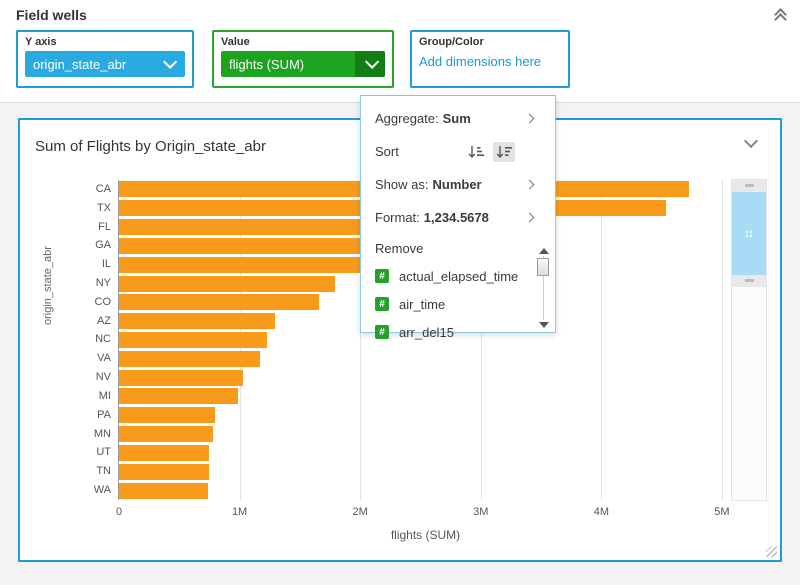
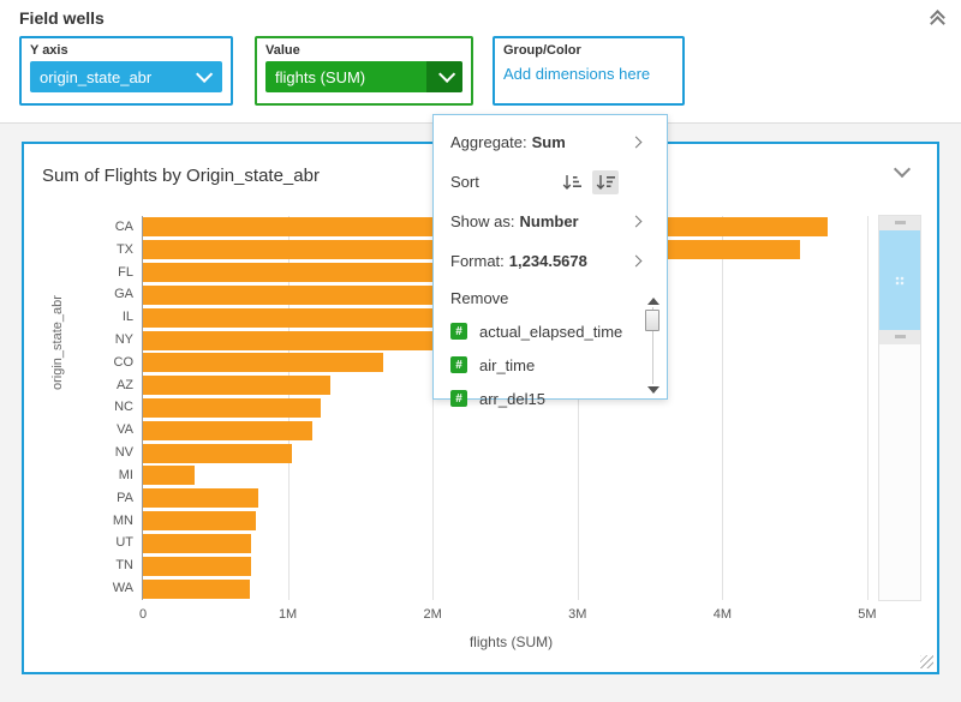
NY: 1.79M -> 2.19M
MI: 0.99M -> 0.36M
